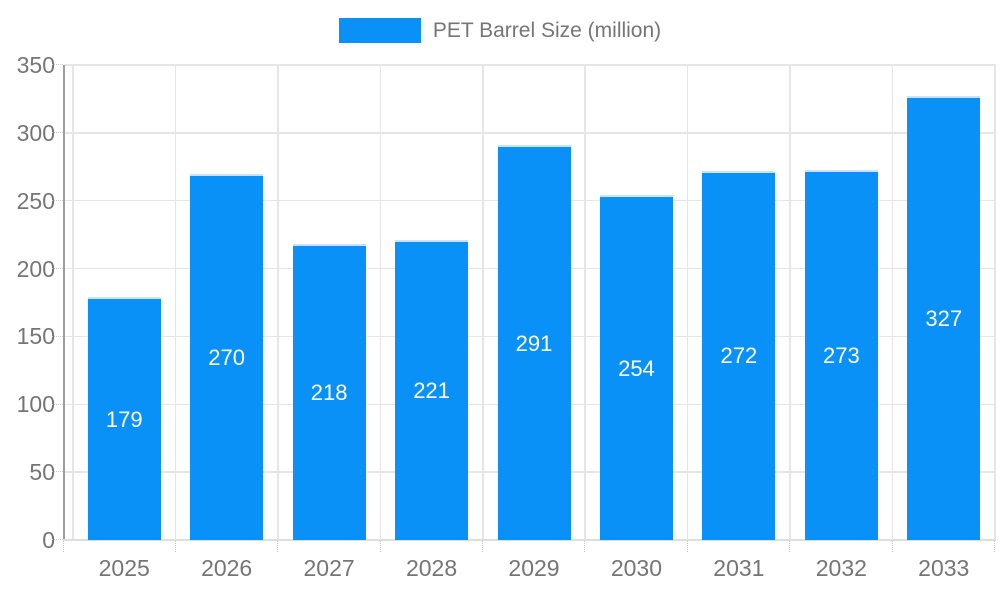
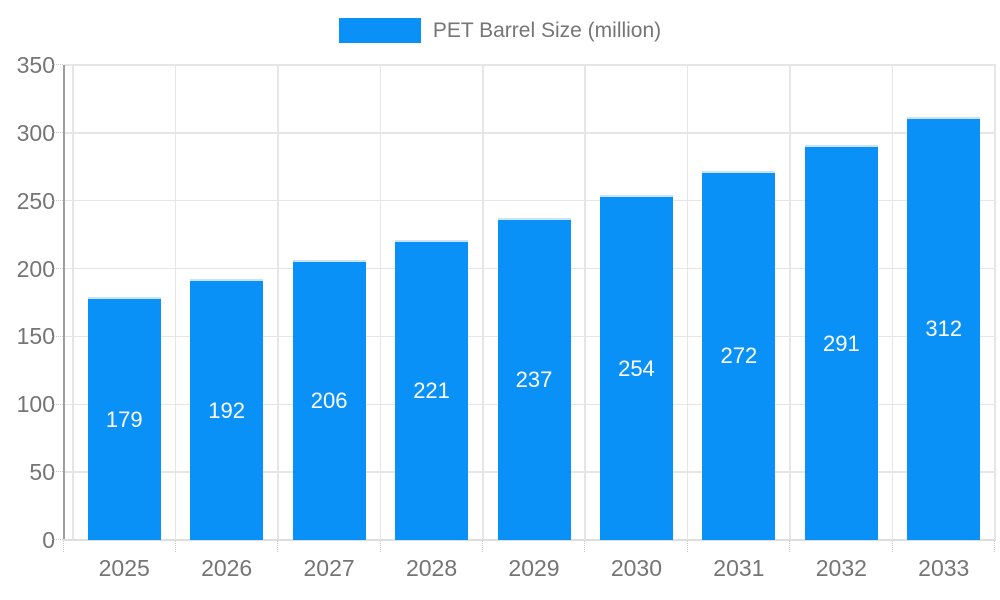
2026: 270 -> 192
2027: 218 -> 206
2029: 291 -> 237
2032: 273 -> 291
2033: 327 -> 312
